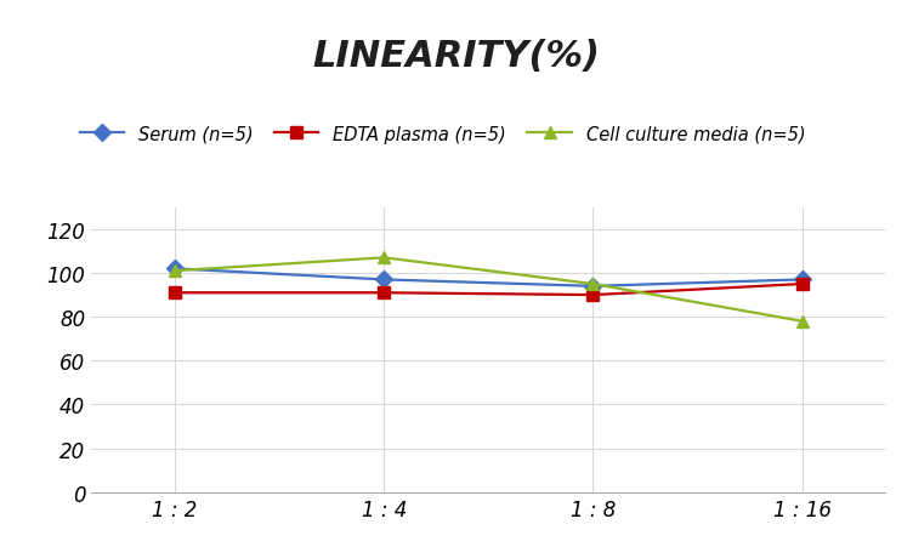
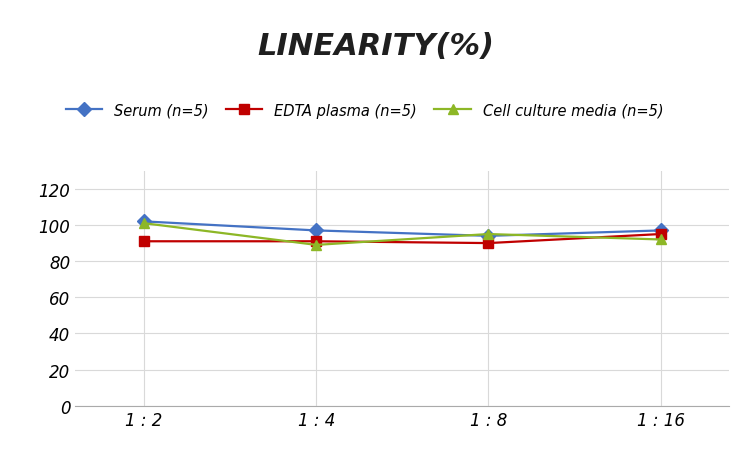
Cell culture media (n=5)/1 : 4: 107 -> 89
Cell culture media (n=5)/1 : 16: 78 -> 92
